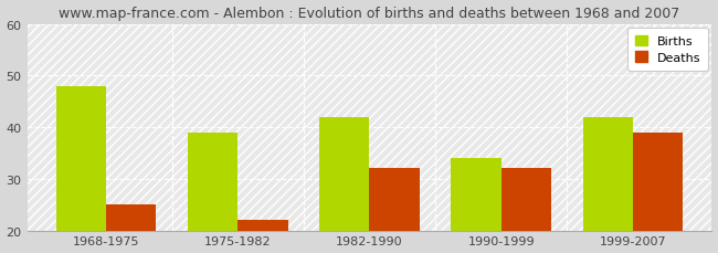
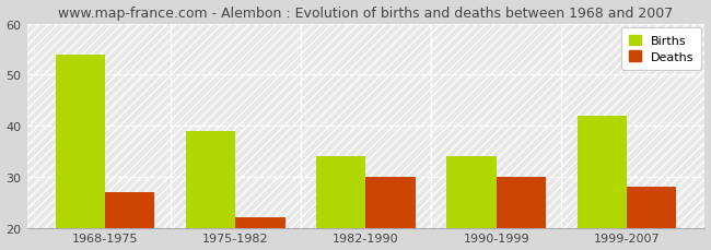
Births/1968-1975: 48 -> 54
Deaths/1968-1975: 25 -> 27
Births/1982-1990: 42 -> 34
Deaths/1982-1990: 32 -> 30
Deaths/1990-1999: 32 -> 30
Deaths/1999-2007: 39 -> 28
